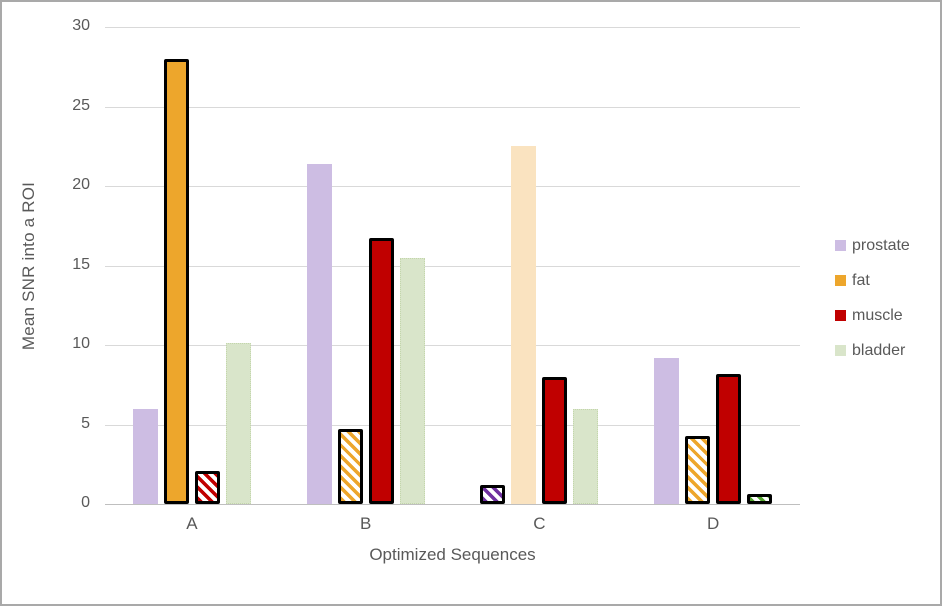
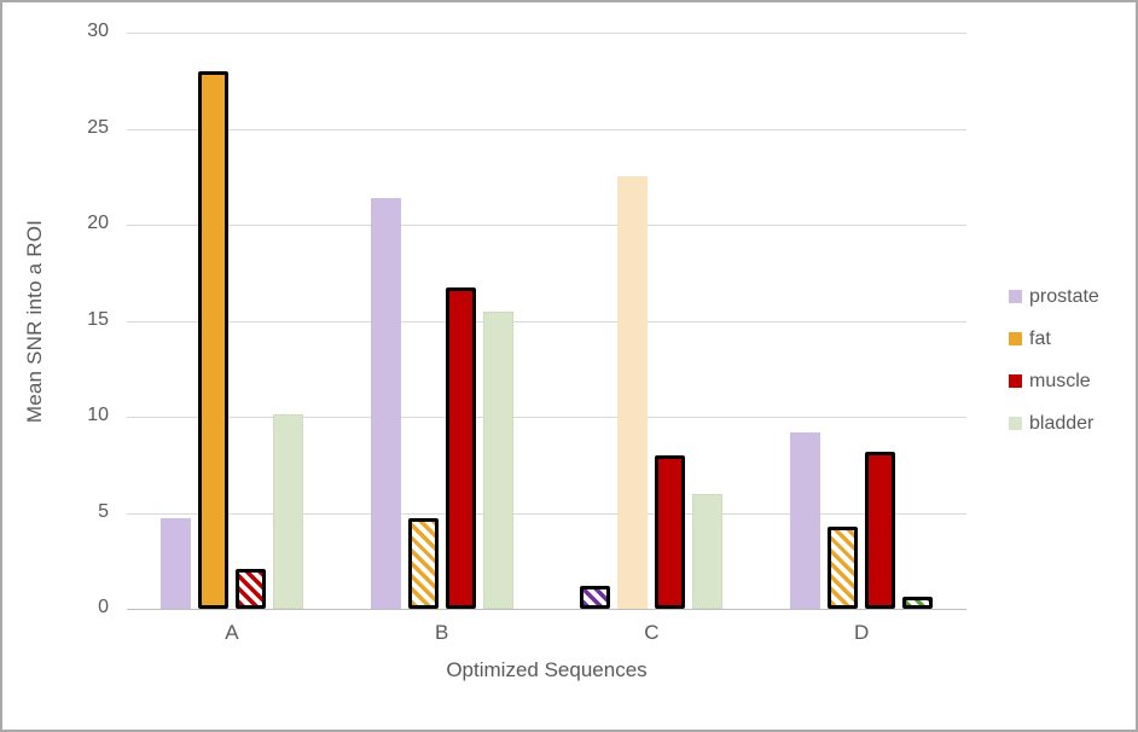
prostate/A: 6.0 -> 4.7
